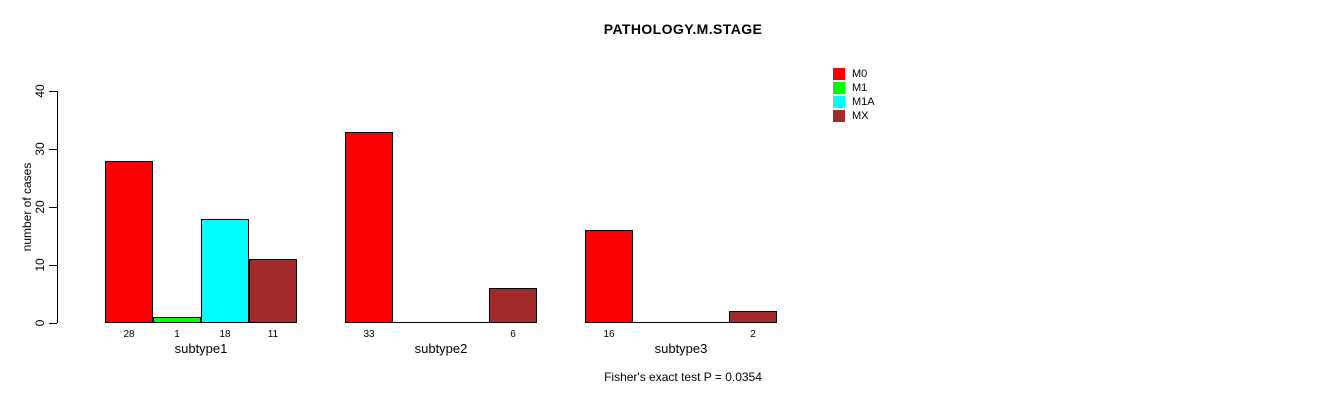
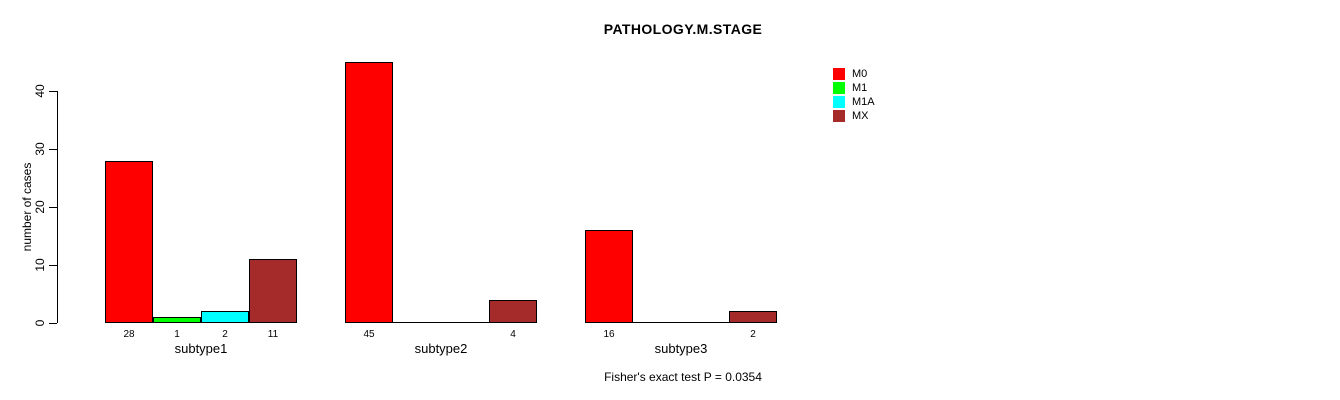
M1A/subtype1: 18 -> 2
M0/subtype2: 33 -> 45
MX/subtype2: 6 -> 4
